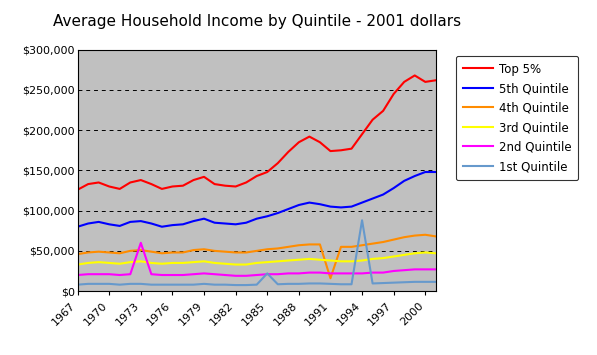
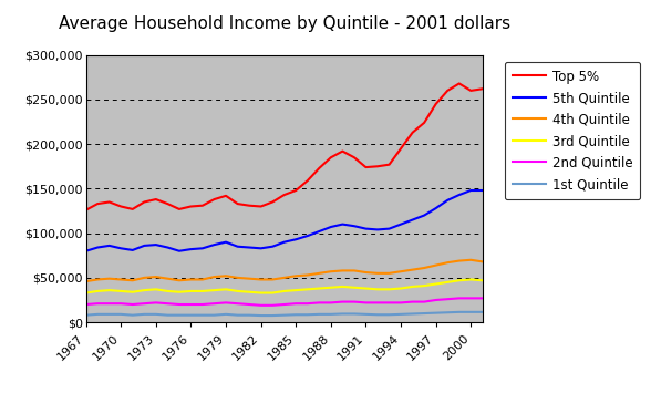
2nd Quintile/1973: $60,000 -> $22,000
1st Quintile/1985: $22,000 -> $8,000
4th Quintile/1991: $16,000 -> $56,000
1st Quintile/1994: $88,000 -> $9,000
